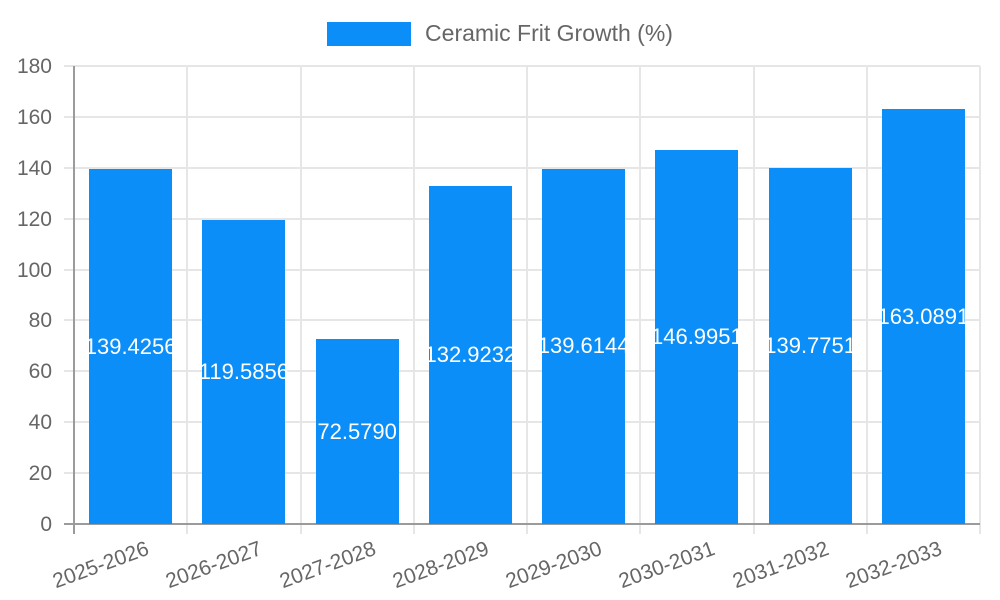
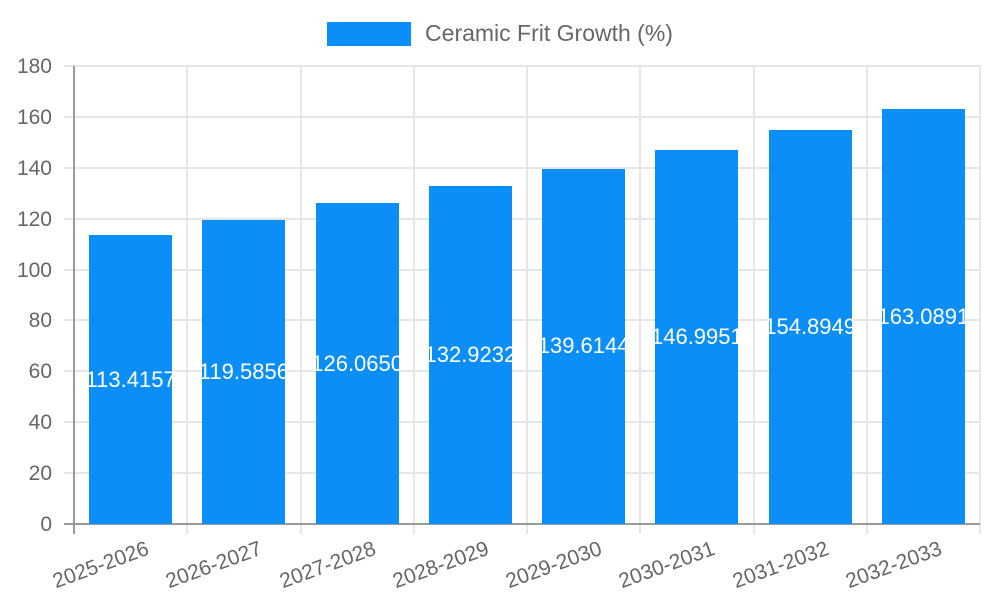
2025-2026: 139.4256 -> 113.4157
2027-2028: 72.5790 -> 126.0650
2031-2032: 139.7751 -> 154.8949
